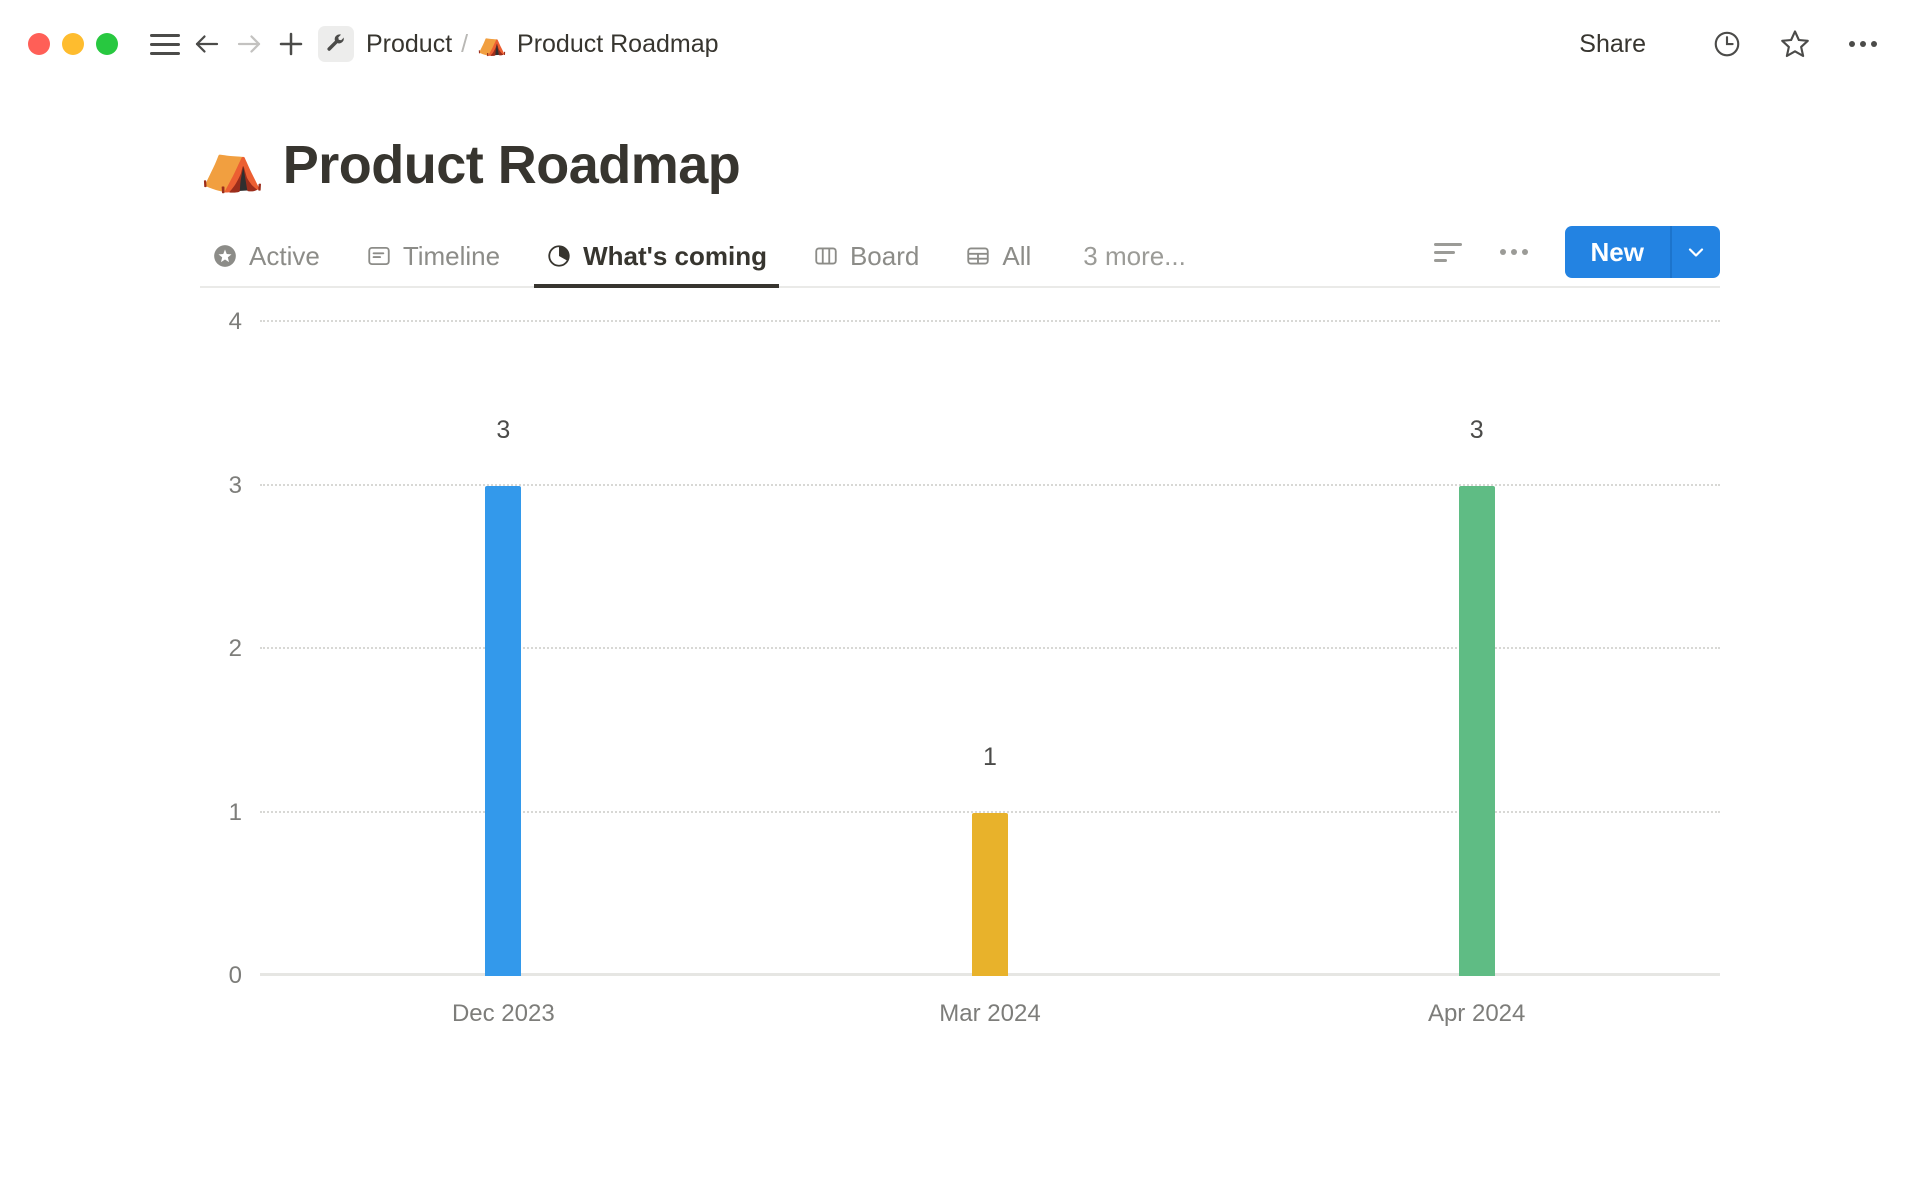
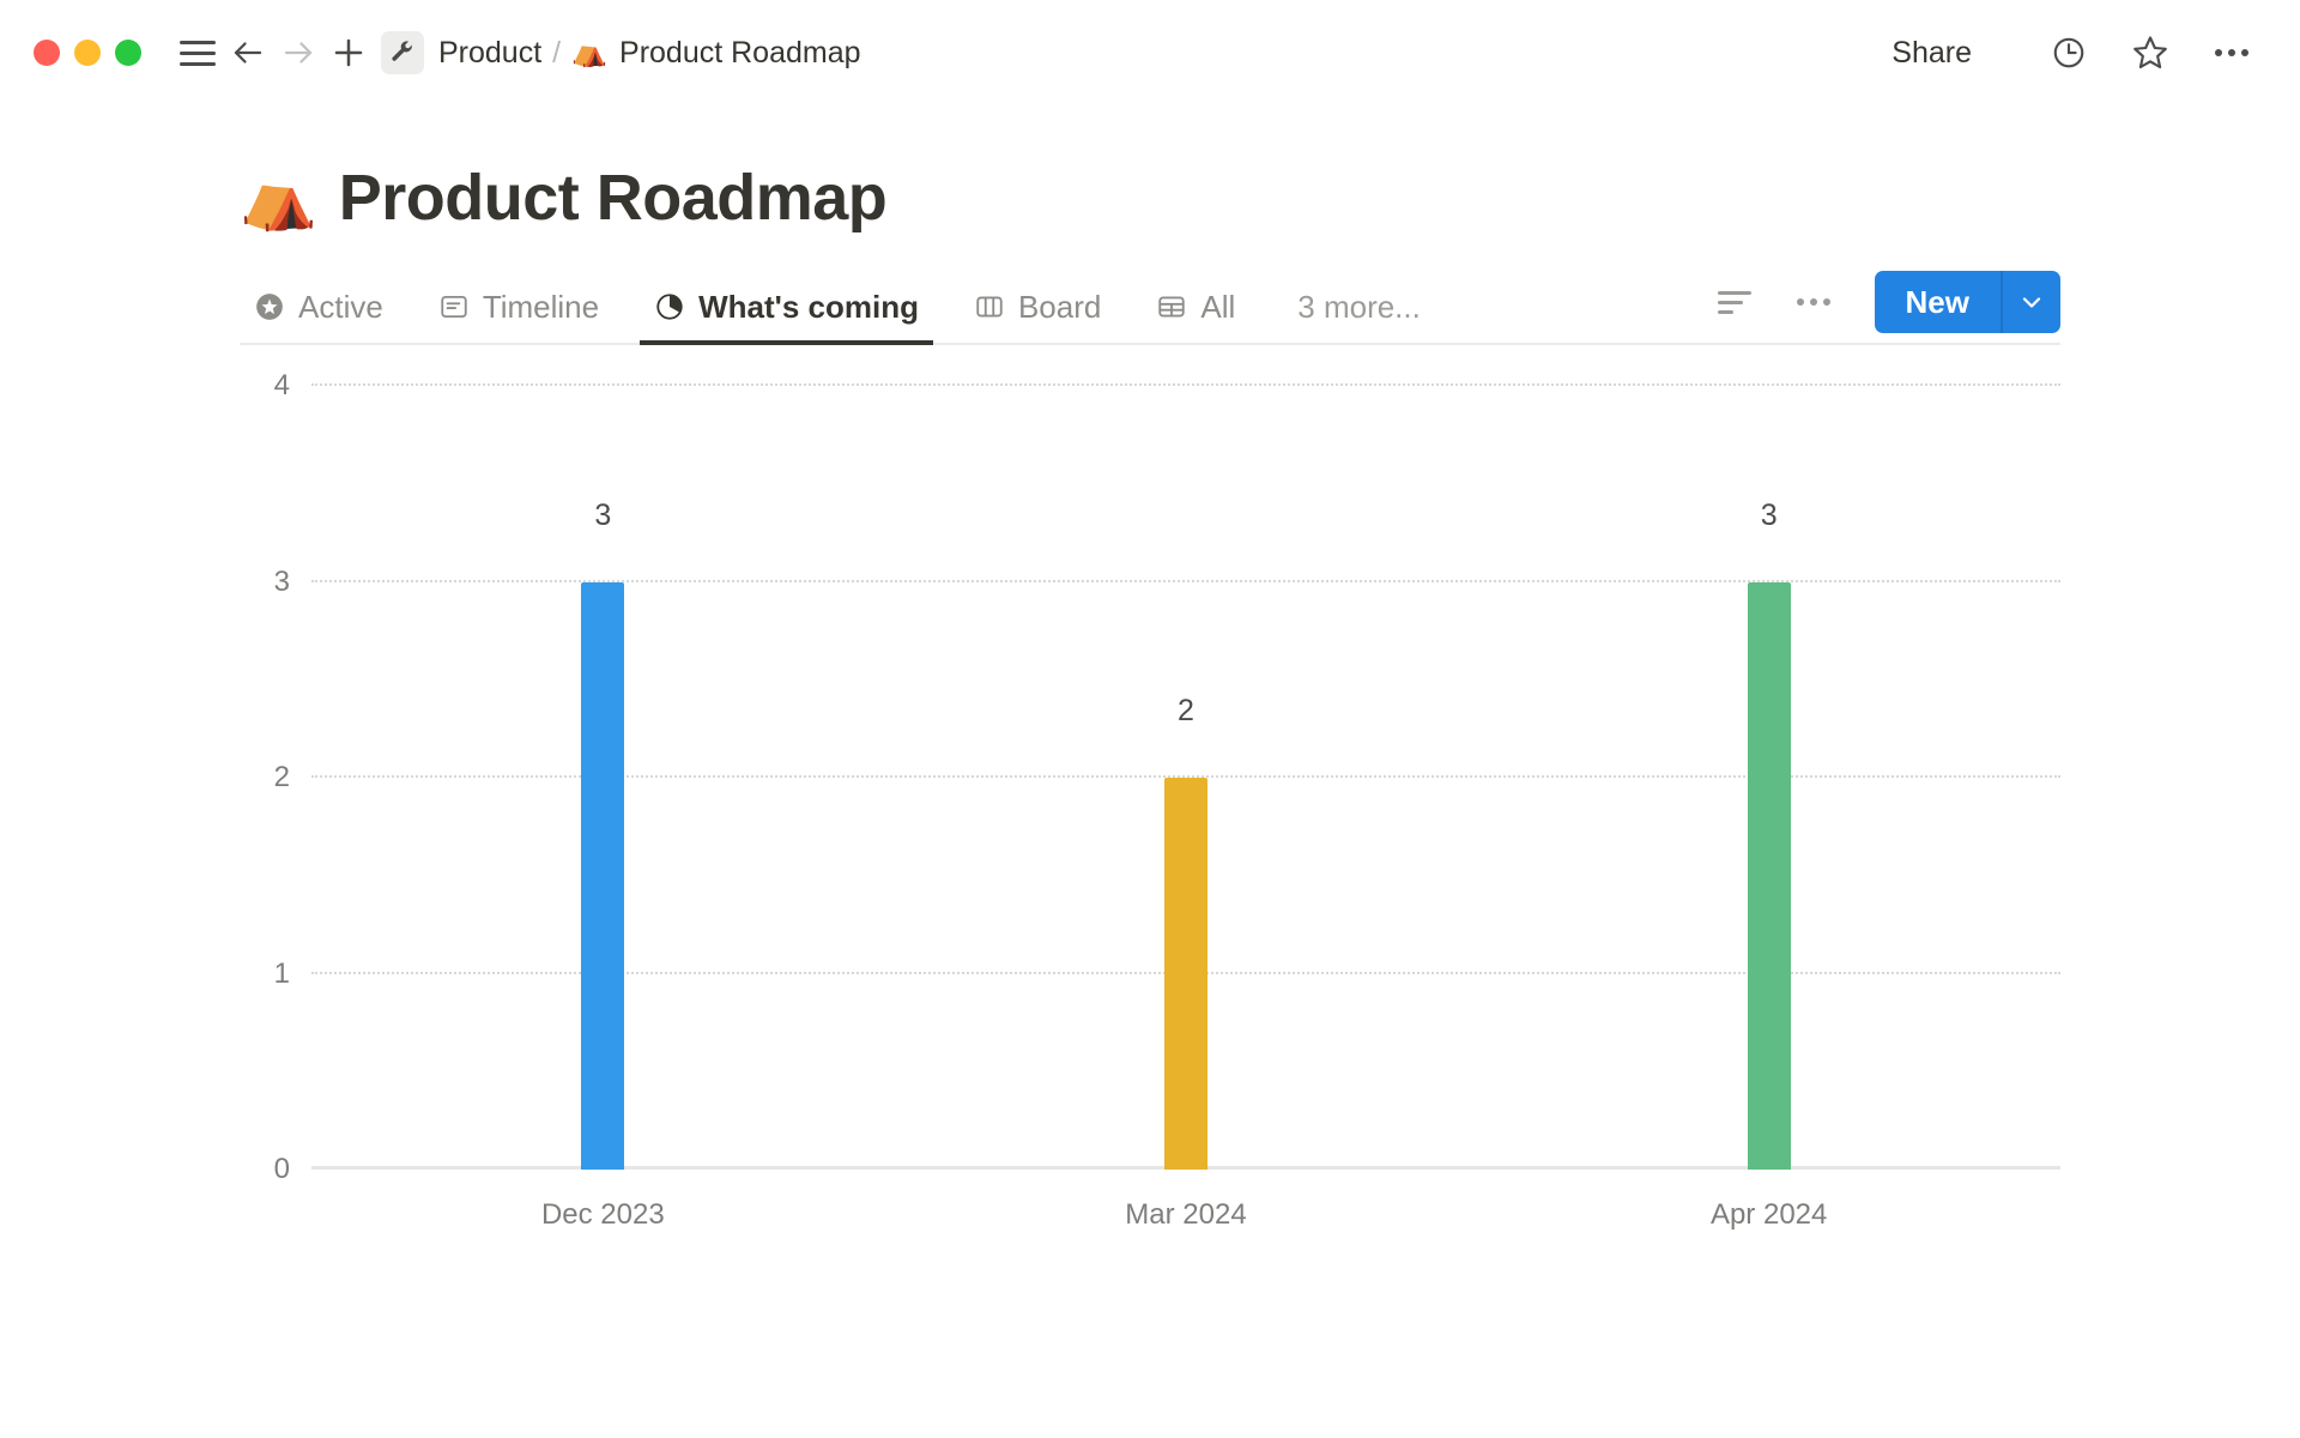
Mar 2024: 1 -> 2
